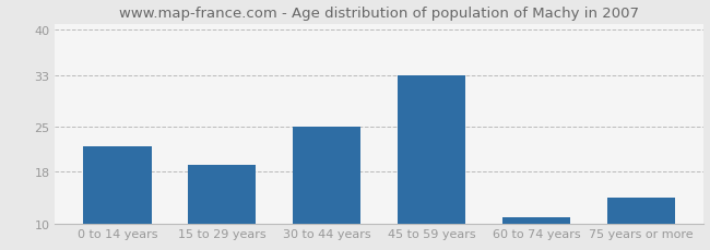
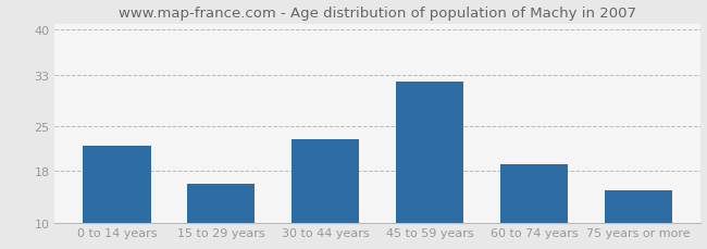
15 to 29 years: 19 -> 16
30 to 44 years: 25 -> 23
45 to 59 years: 33 -> 32
60 to 74 years: 11 -> 19
75 years or more: 14 -> 15
